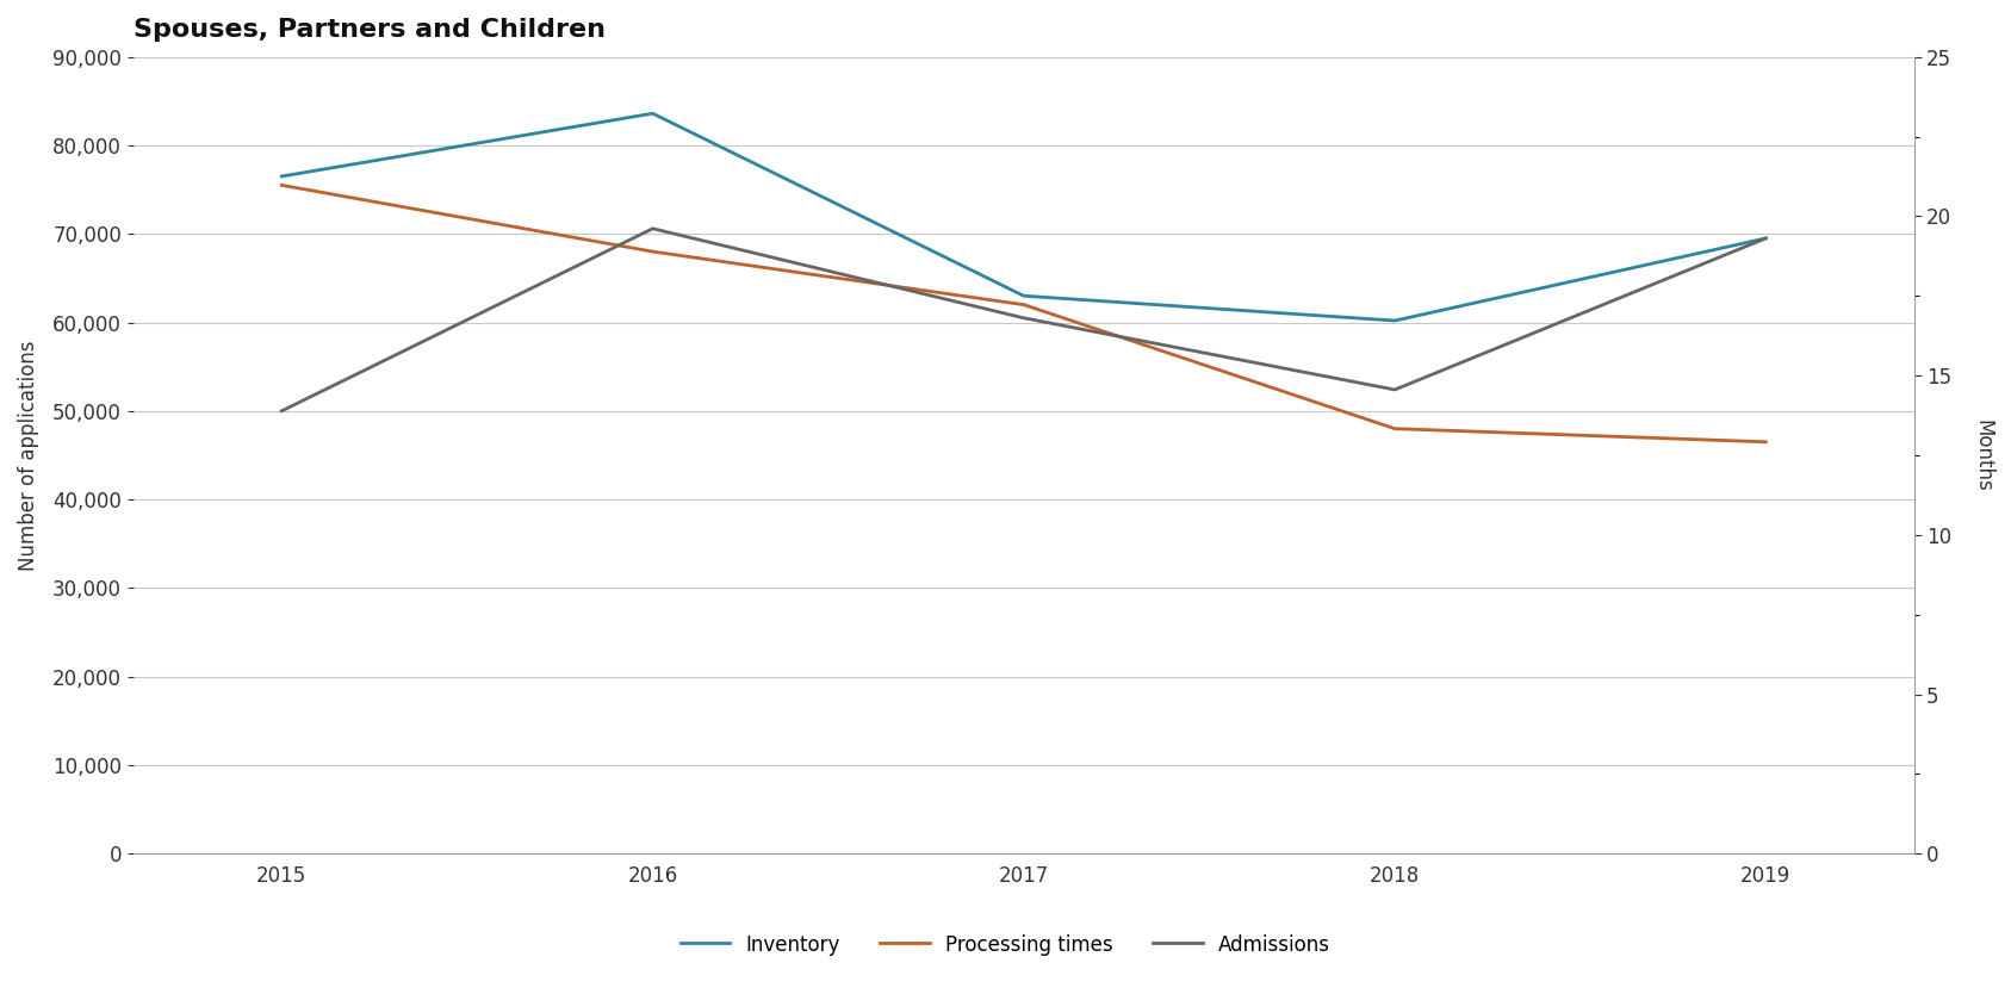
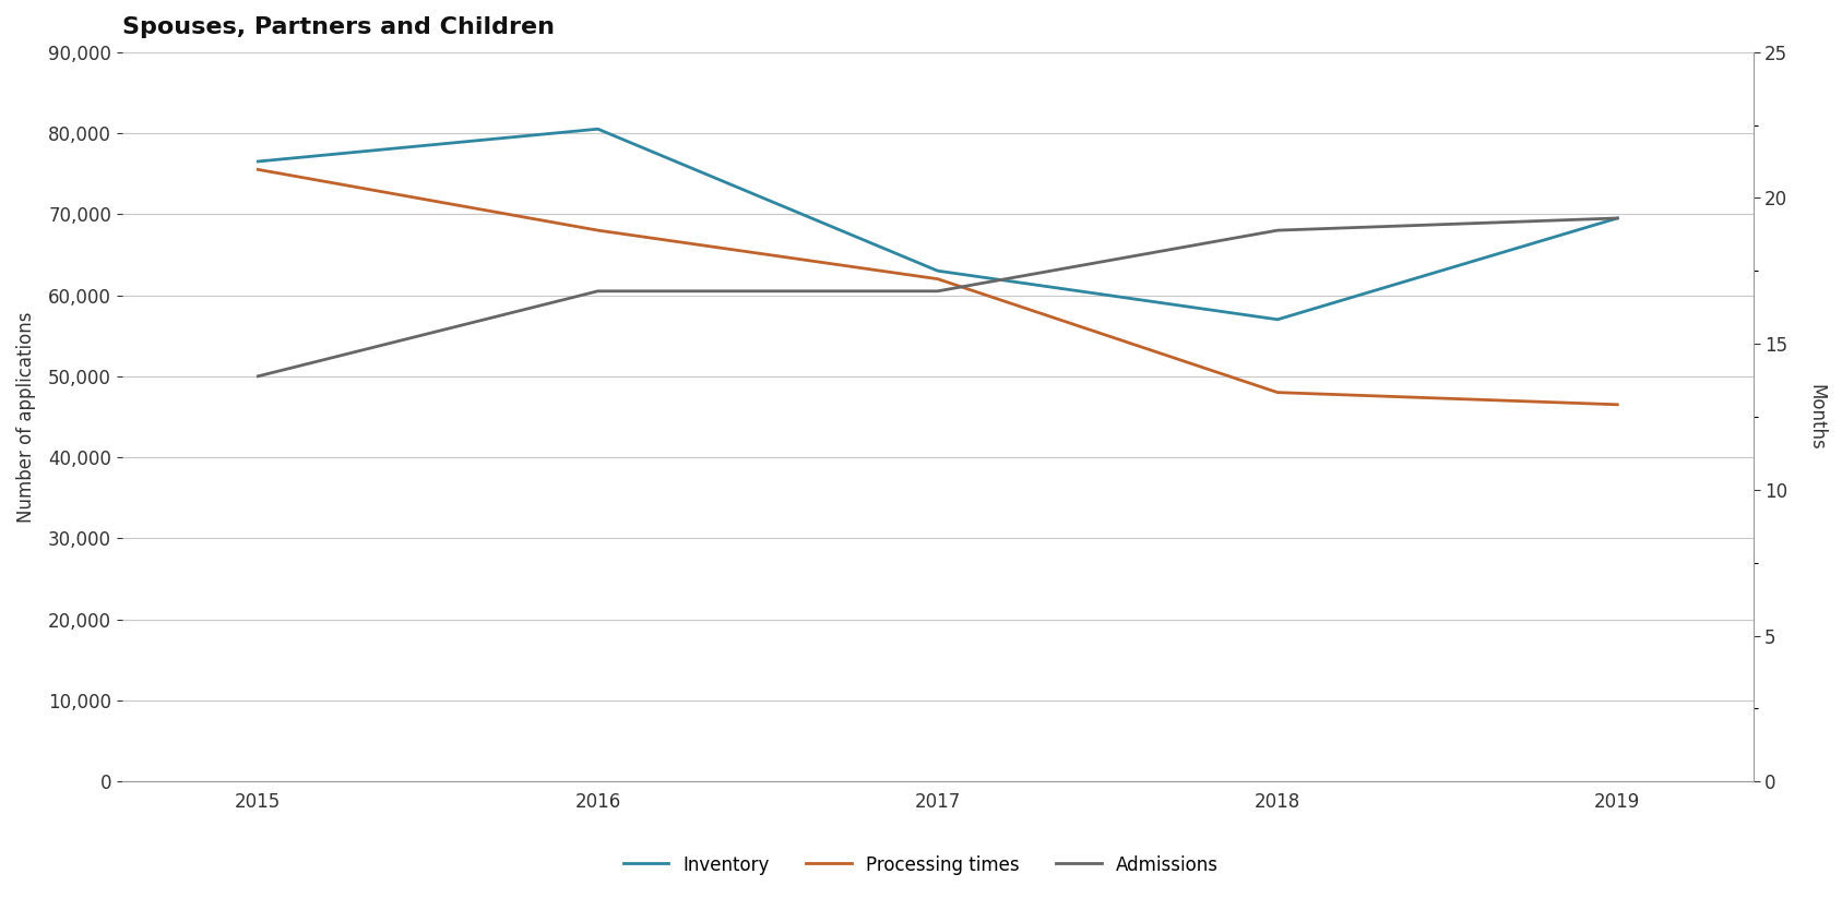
Inventory/2016: 83,600 -> 80,500
Admissions/2016: 70,600 -> 60,500
Inventory/2018: 60,200 -> 57,000
Admissions/2018: 52,400 -> 68,000
